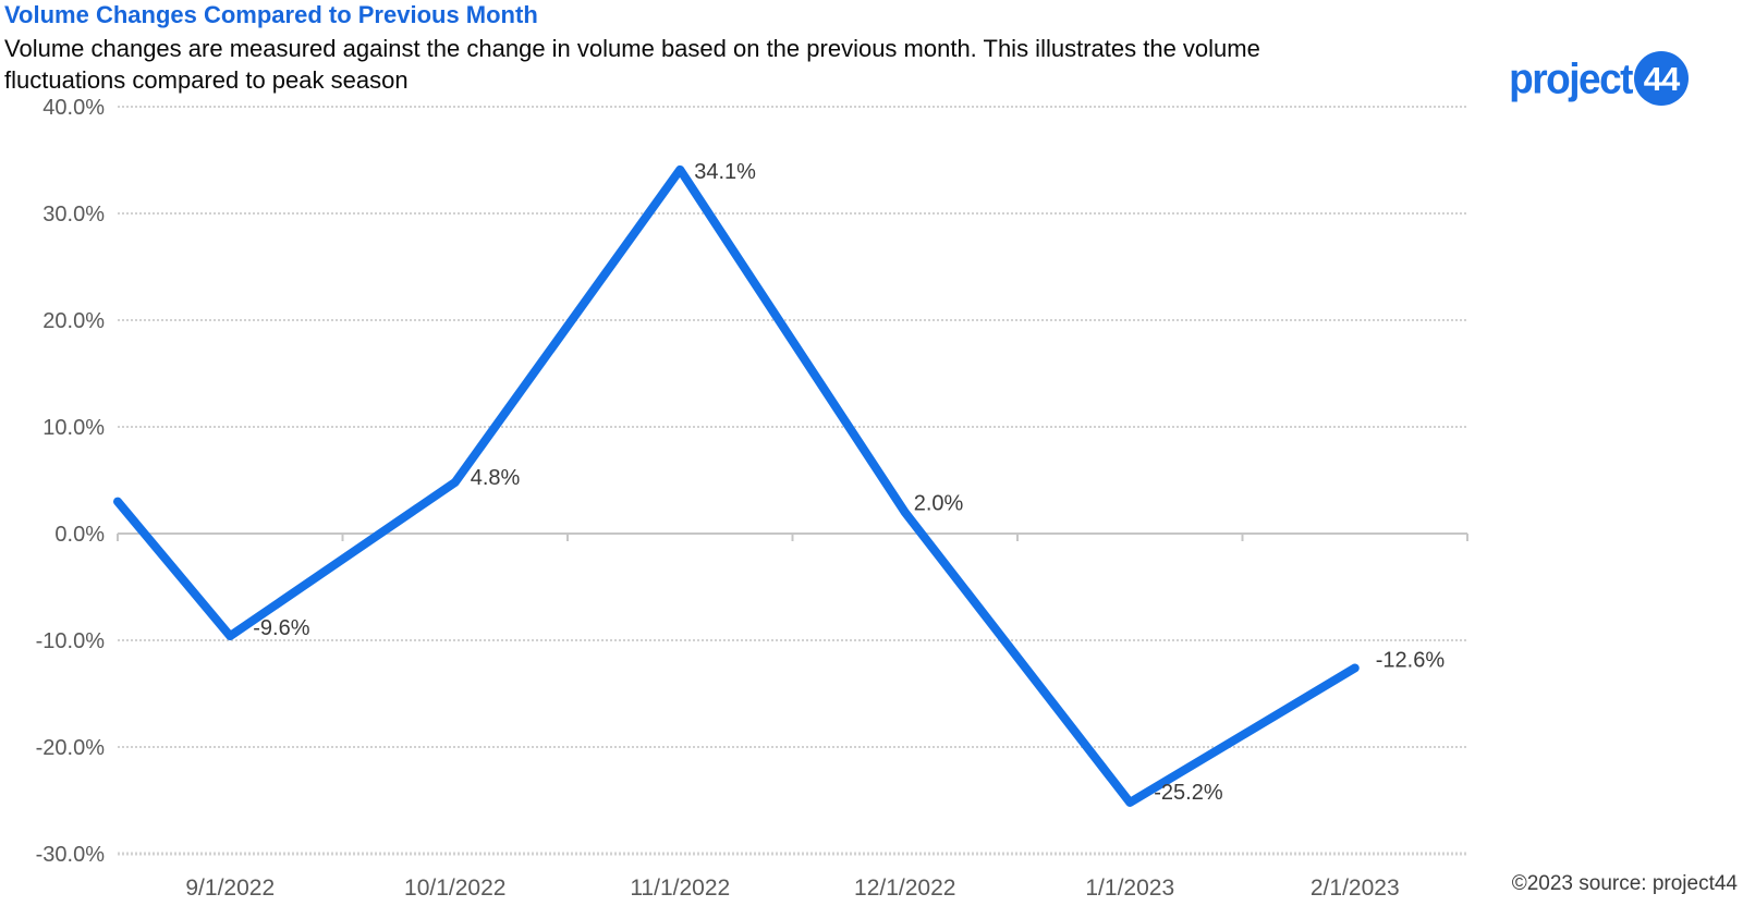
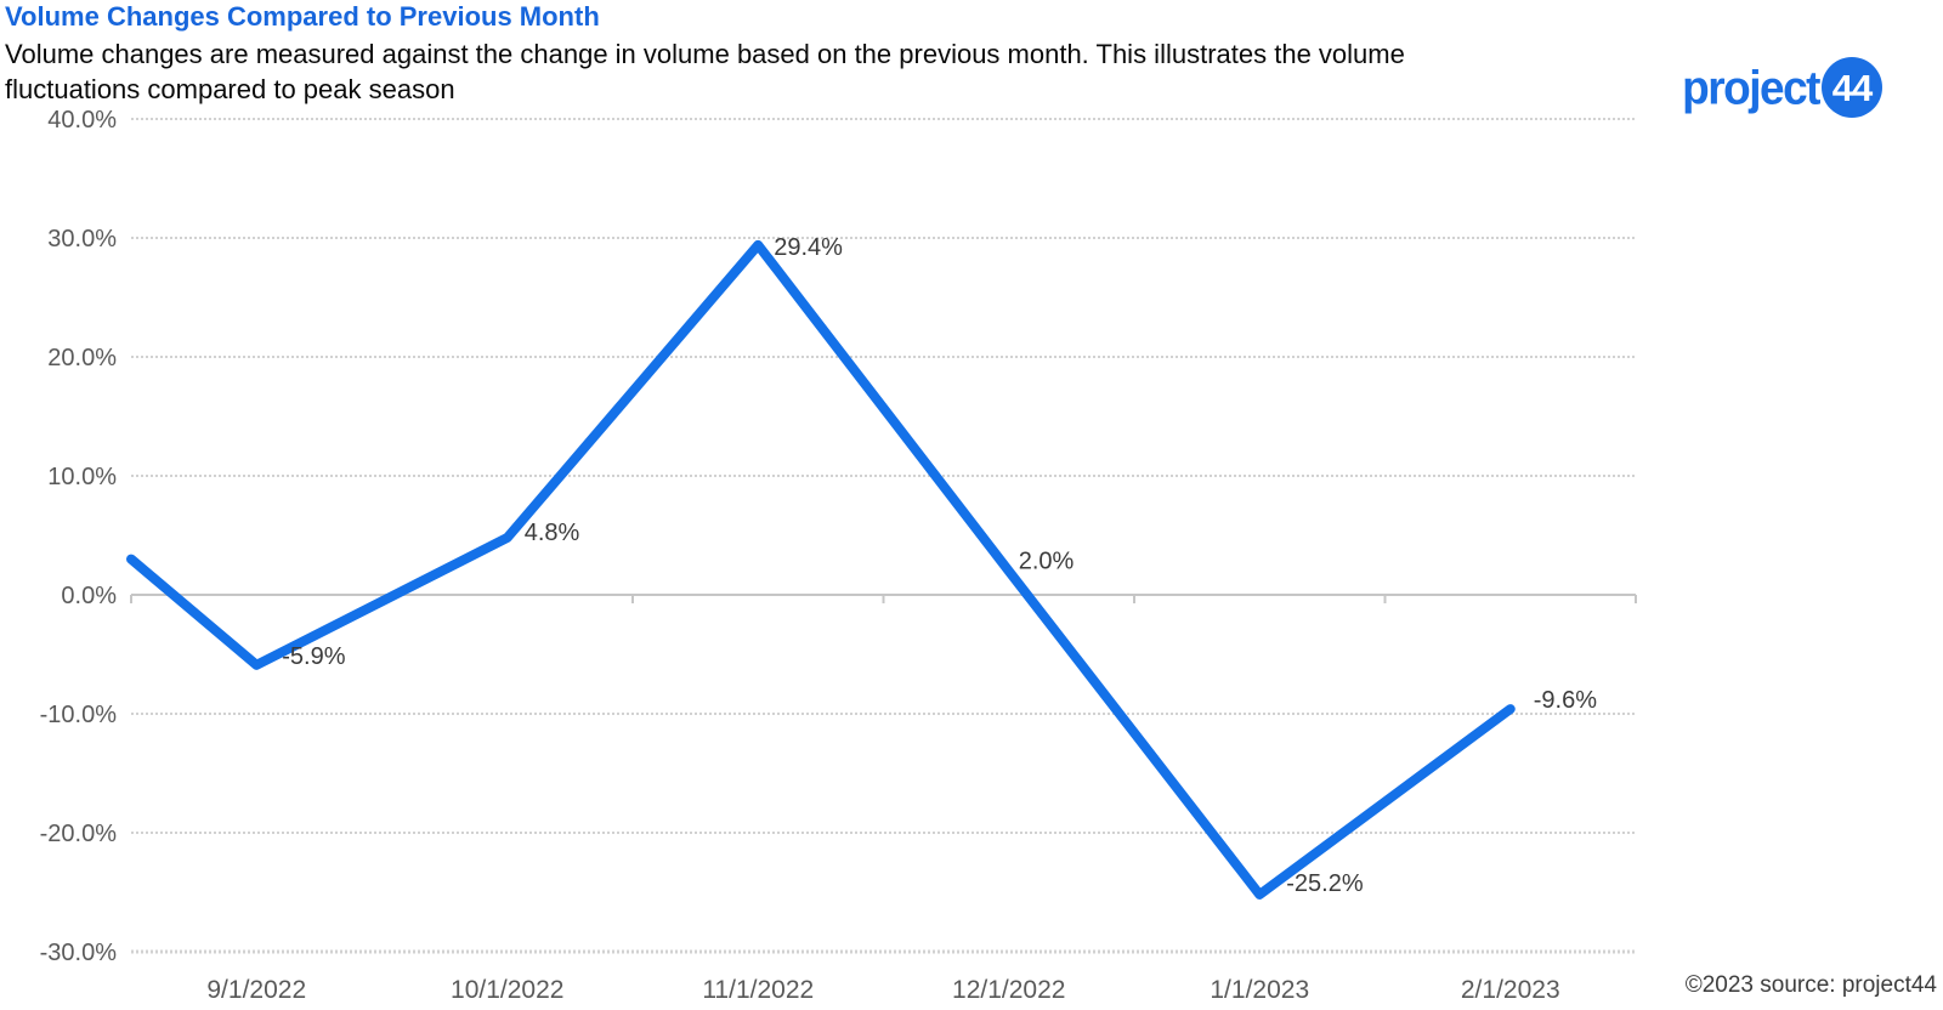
9/1/2022: -9.6% -> -5.9%
11/1/2022: 34.1% -> 29.4%
2/1/2023: -12.6% -> -9.6%
